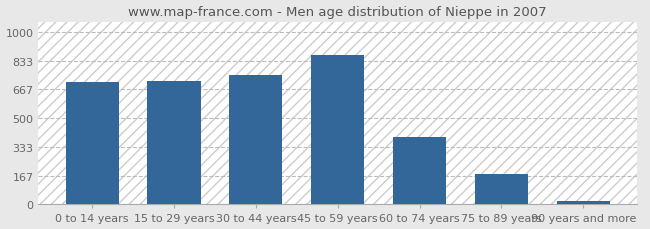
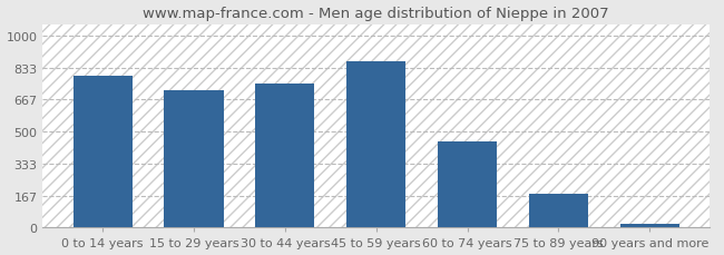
0 to 14 years: 710 -> 790
60 to 74 years: 390 -> 450
